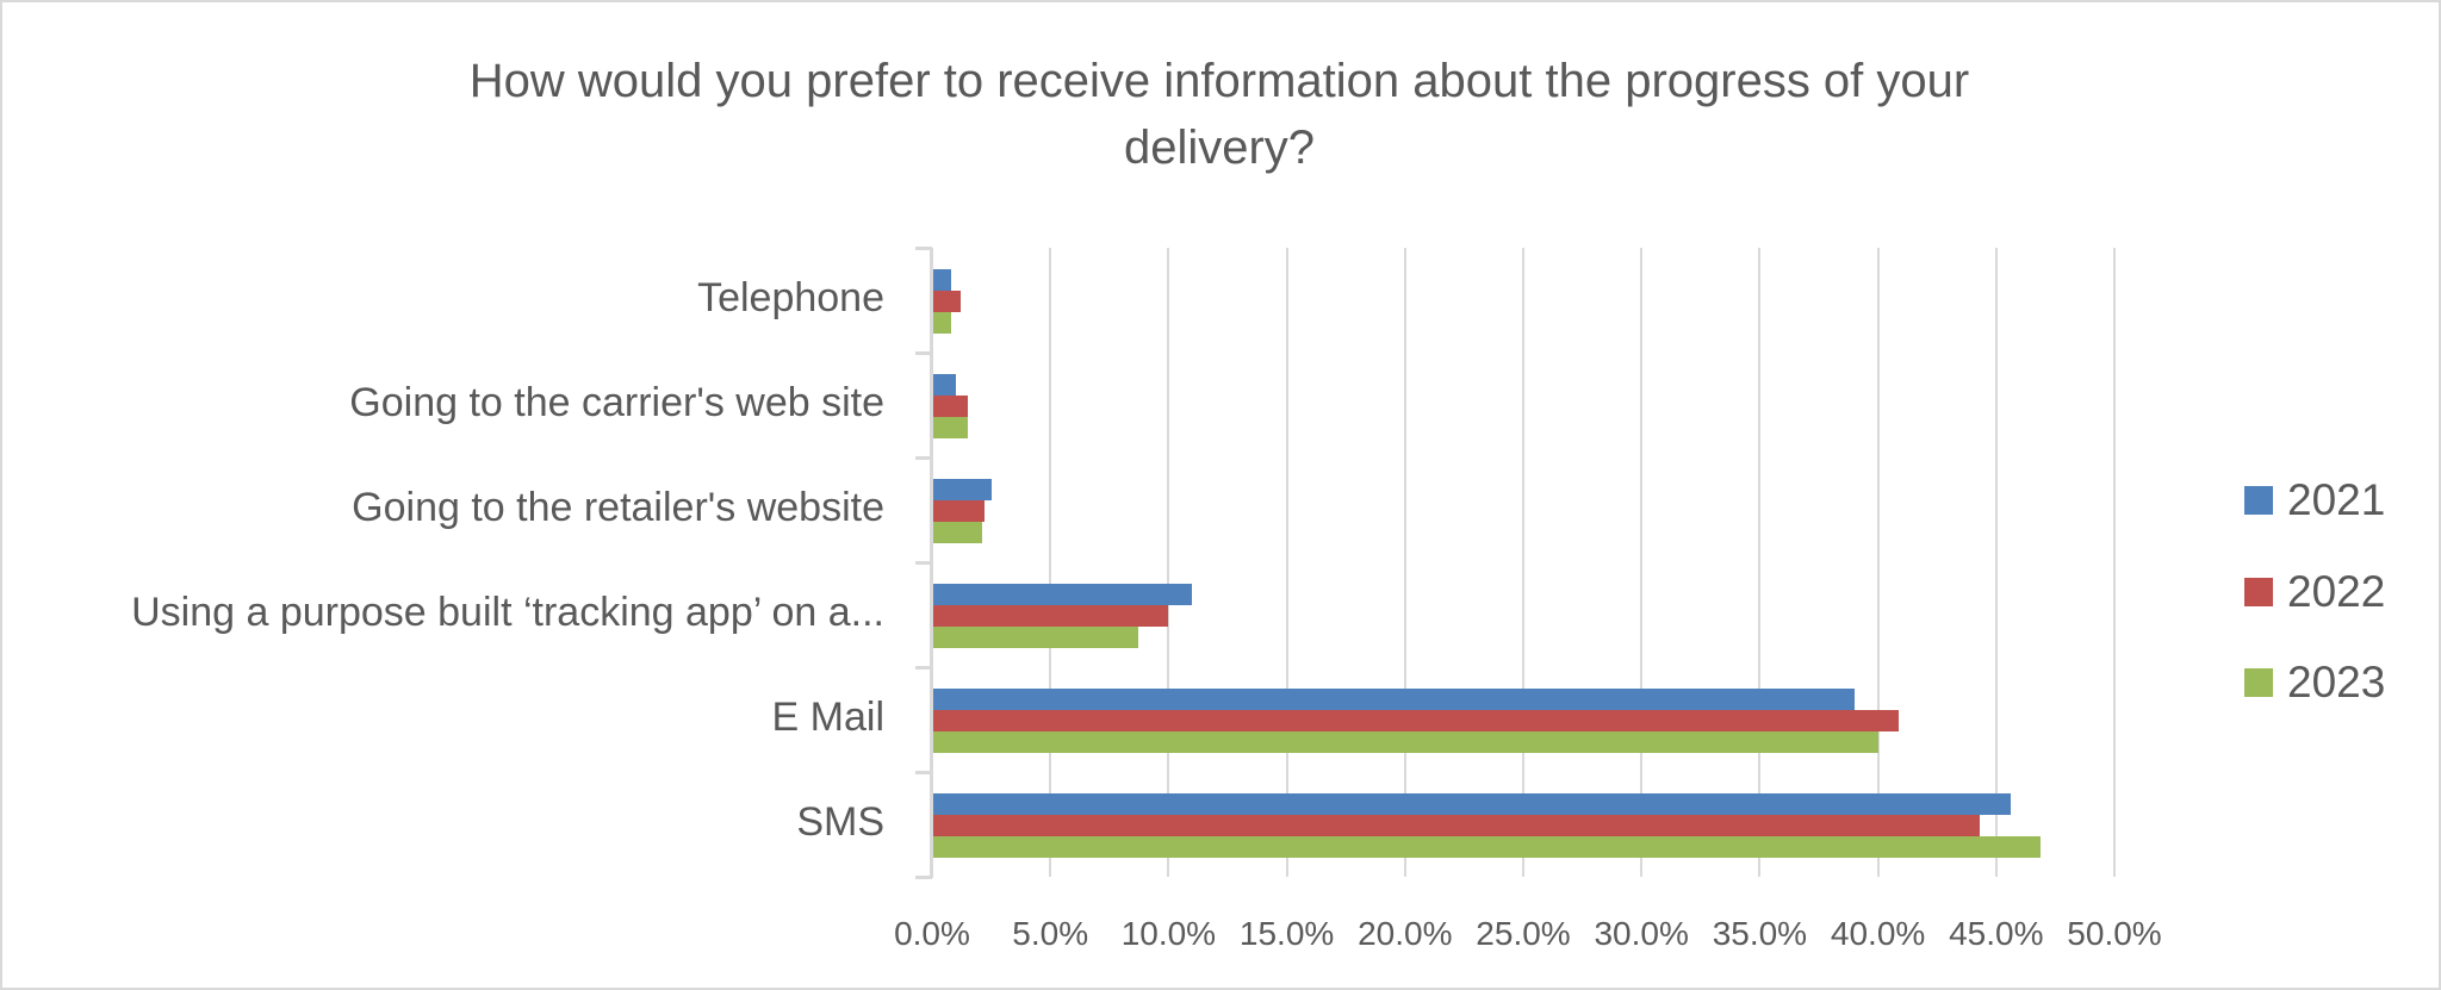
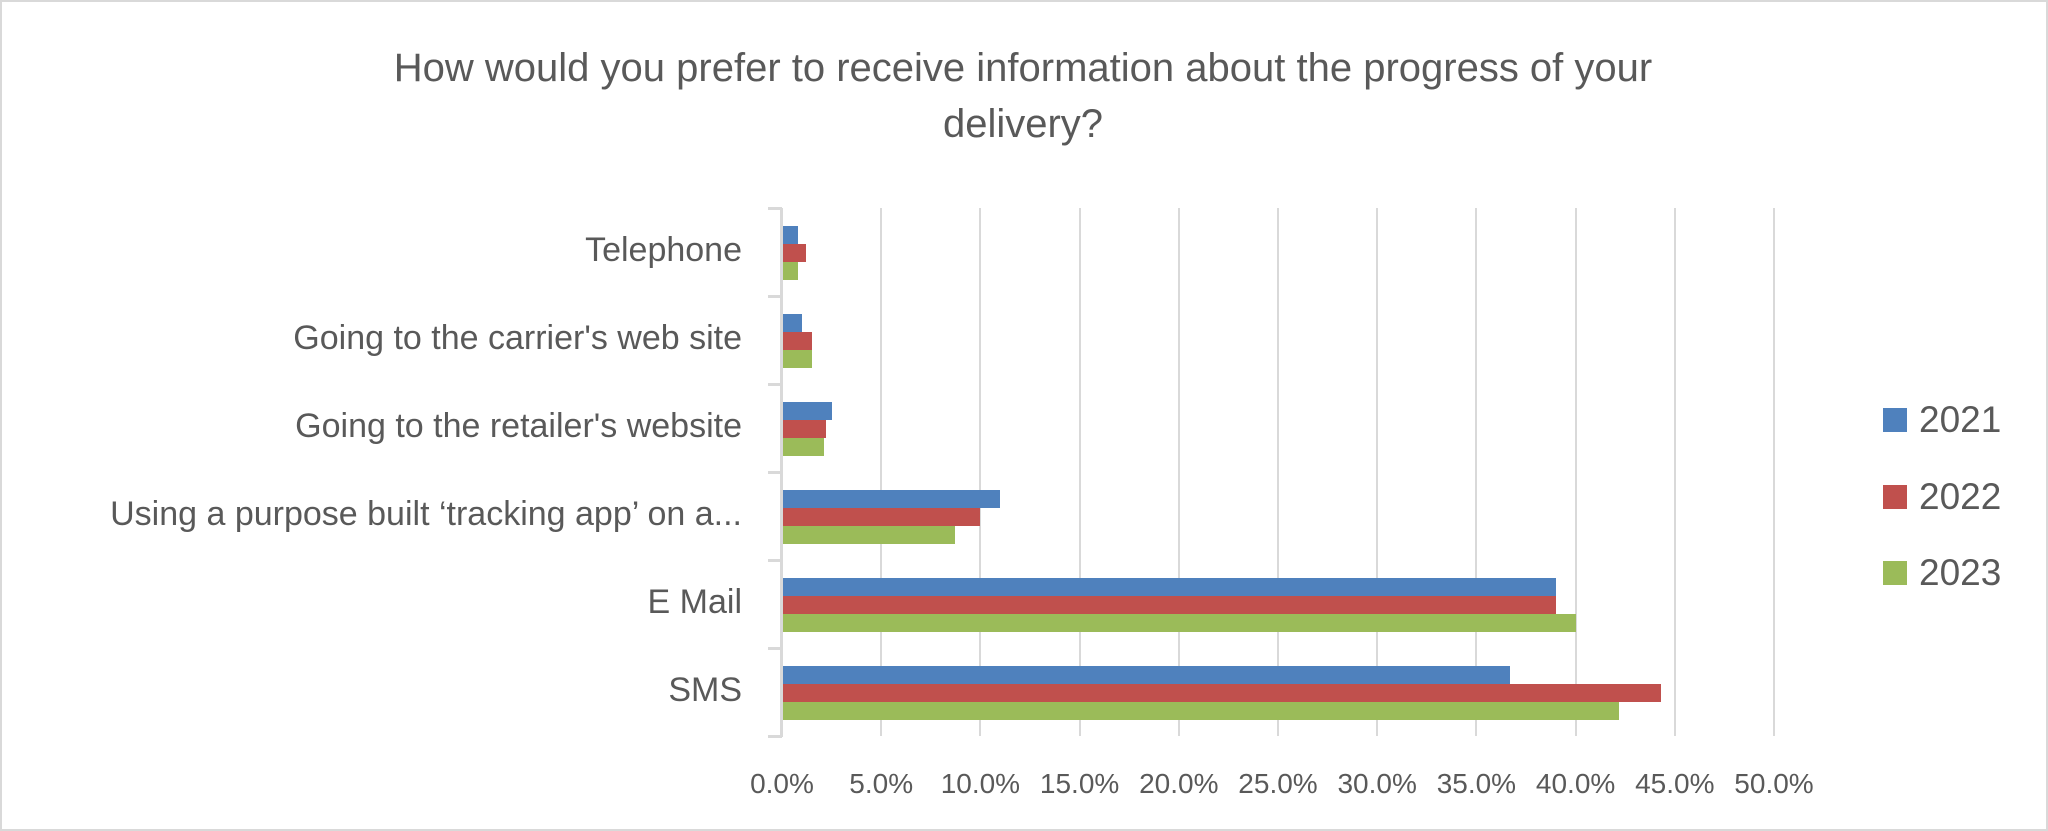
2022/E Mail: 40.9% -> 39.0%
2021/SMS: 45.6% -> 36.7%
2023/SMS: 46.9% -> 42.2%
